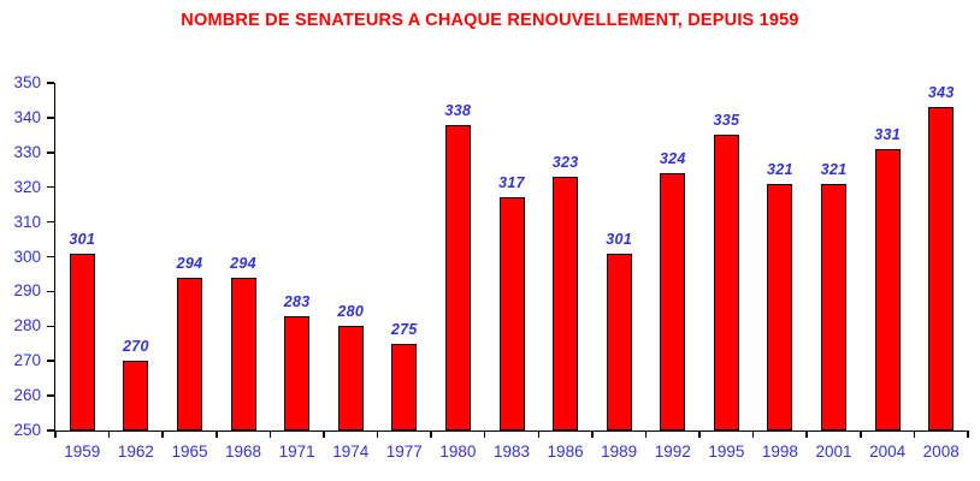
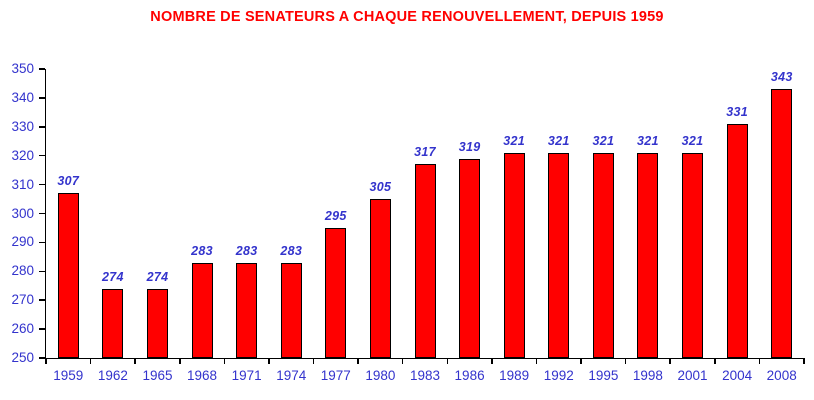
1959: 301 -> 307
1962: 270 -> 274
1965: 294 -> 274
1968: 294 -> 283
1974: 280 -> 283
1977: 275 -> 295
1980: 338 -> 305
1986: 323 -> 319
1989: 301 -> 321
1992: 324 -> 321
1995: 335 -> 321
